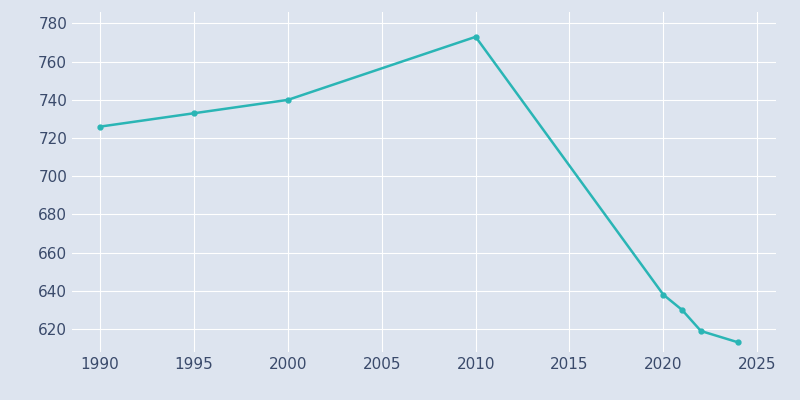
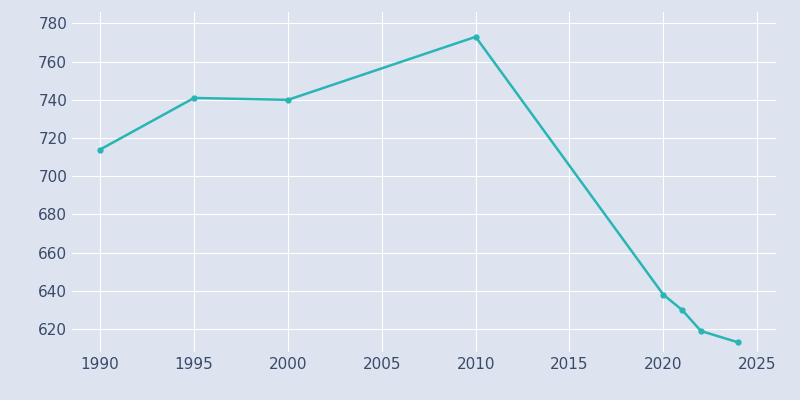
1990: 726 -> 714
1995: 733 -> 741
